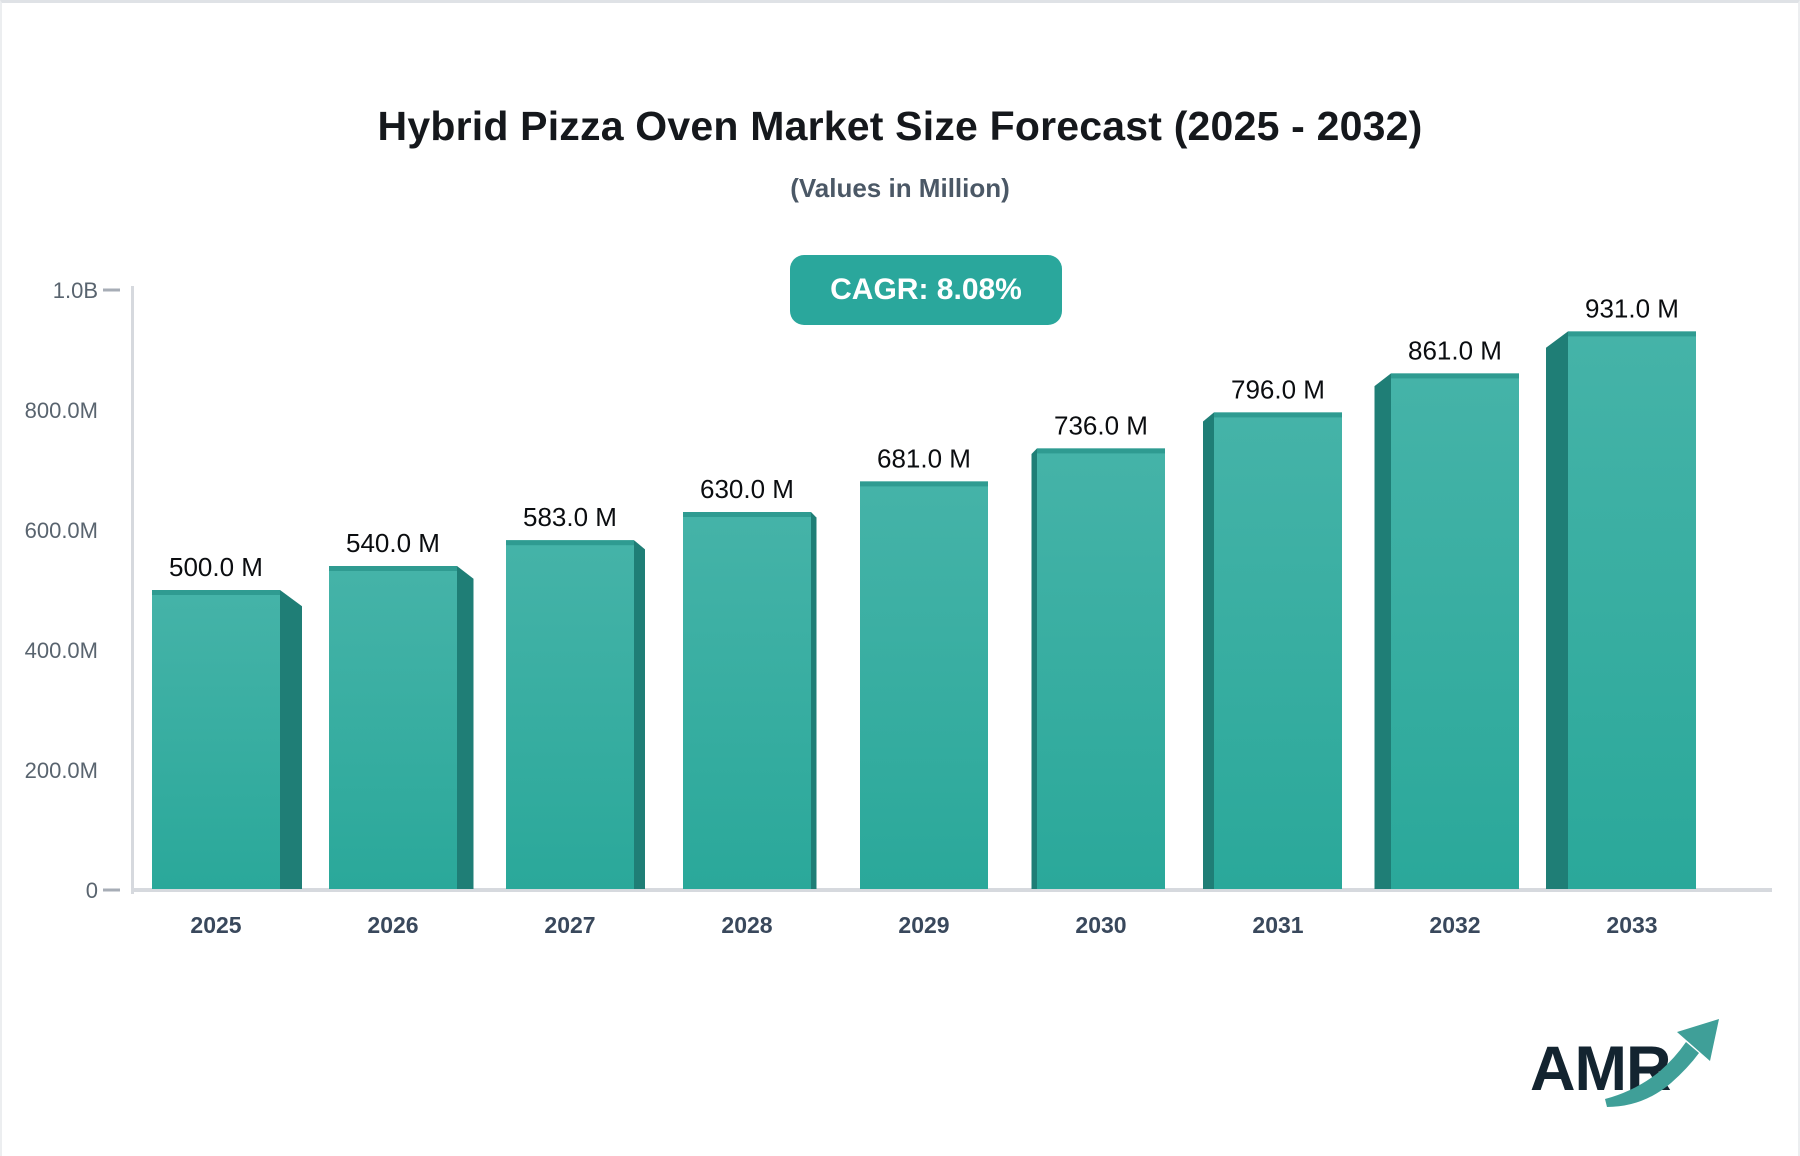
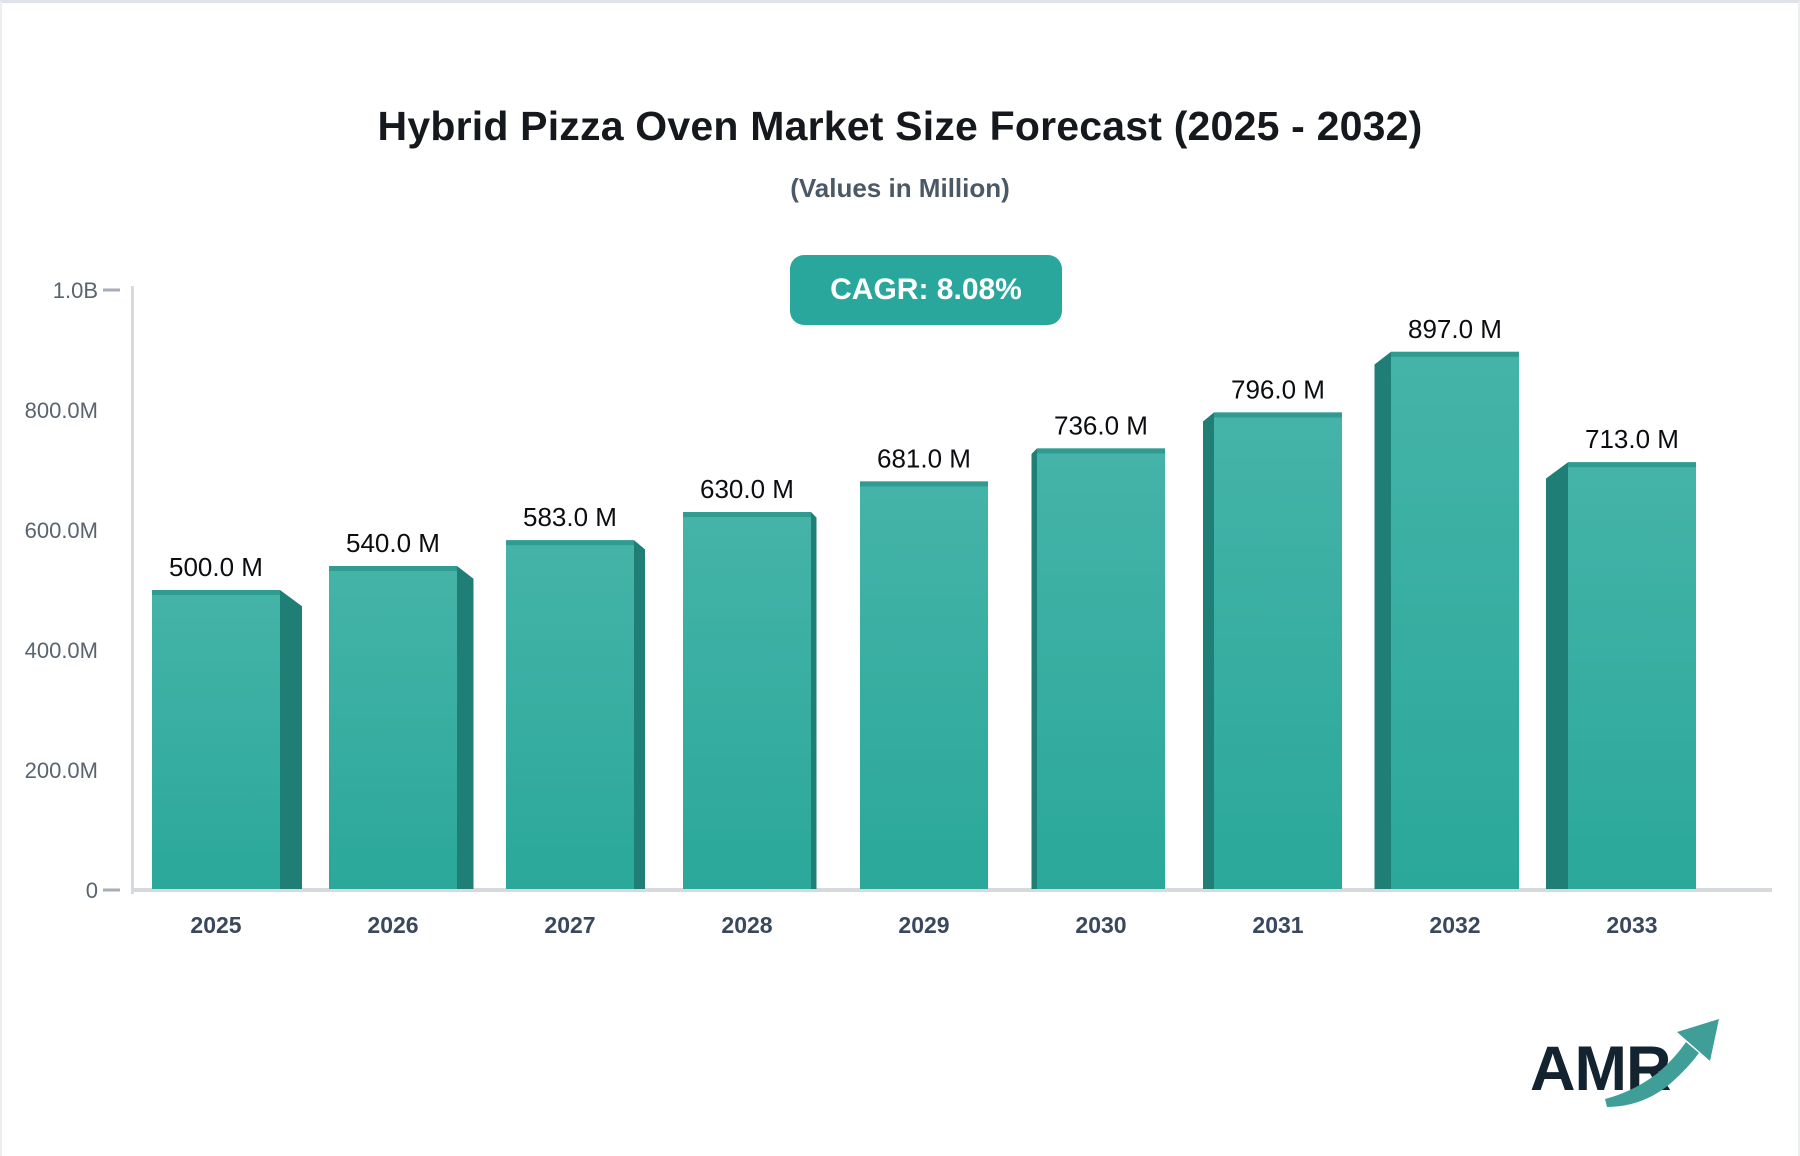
2032: 861.0 -> 897.0
2033: 931.0 -> 713.0
